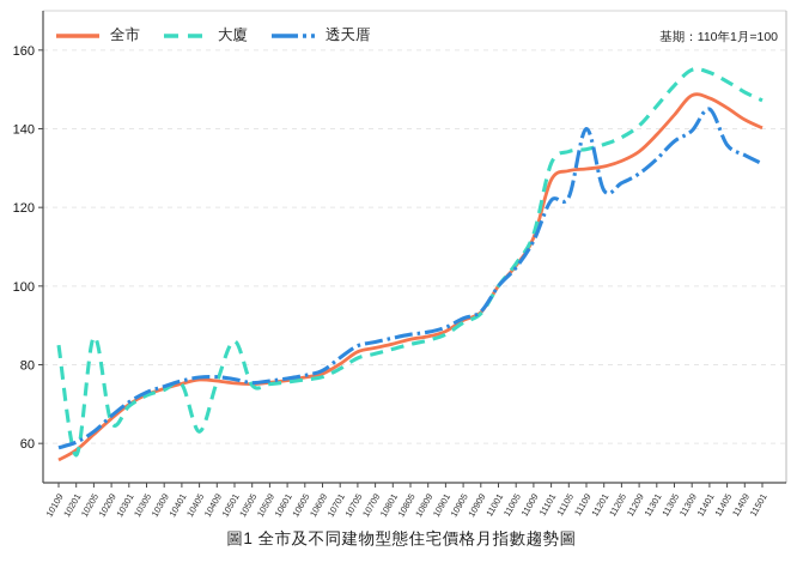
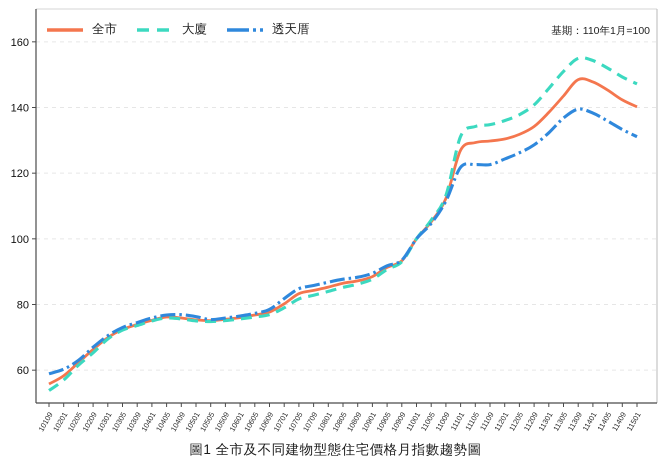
大廈/10109: 85 -> 54
大廈/10205: 87 -> 62
大廈/10405: 63 -> 76
大廈/10501: 86 -> 75
透天厝/11109: 140 -> 123
透天厝/11401: 145 -> 138
